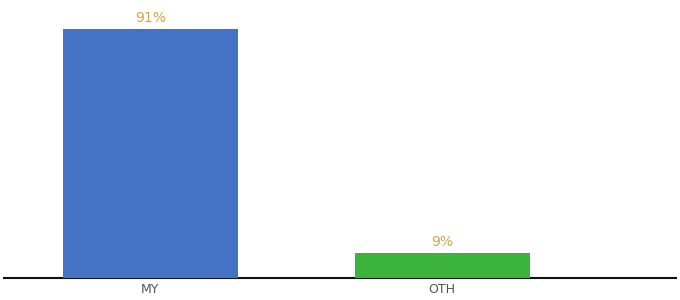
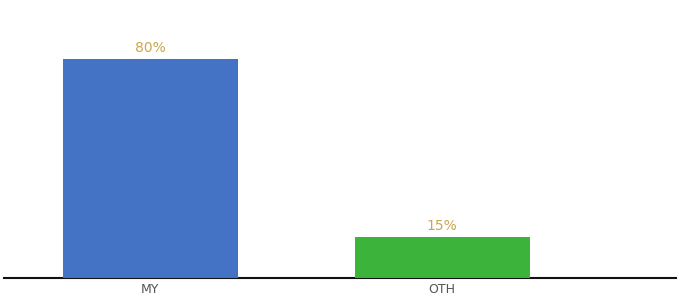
MY: 91% -> 80%
OTH: 9% -> 15%
